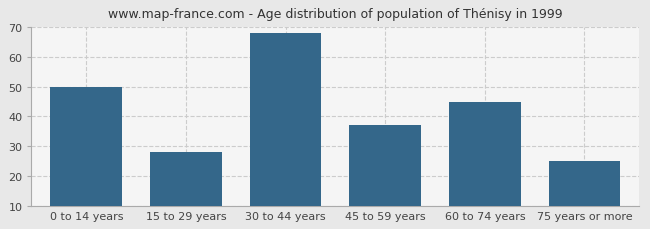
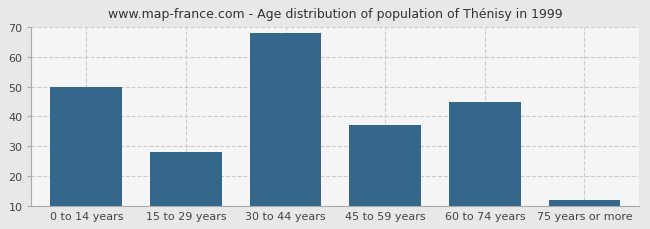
75 years or more: 25 -> 12
